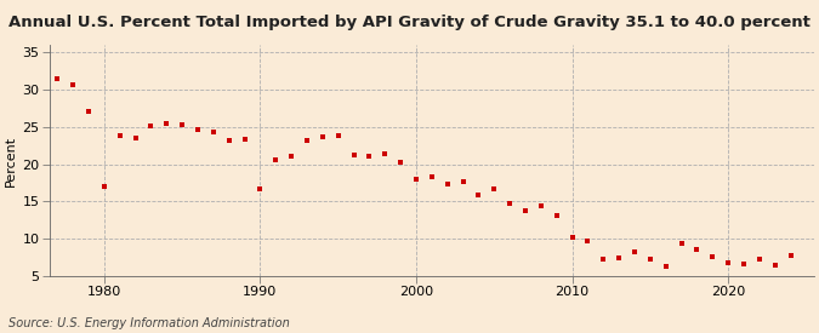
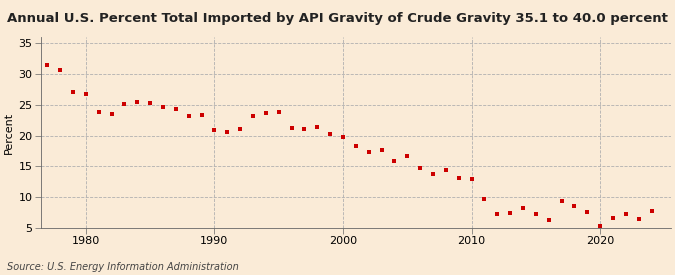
1980: 17.0 -> 26.7
1990: 16.6 -> 20.9
2000: 18.0 -> 19.8
2010: 10.2 -> 12.9
2020: 6.8 -> 5.3
